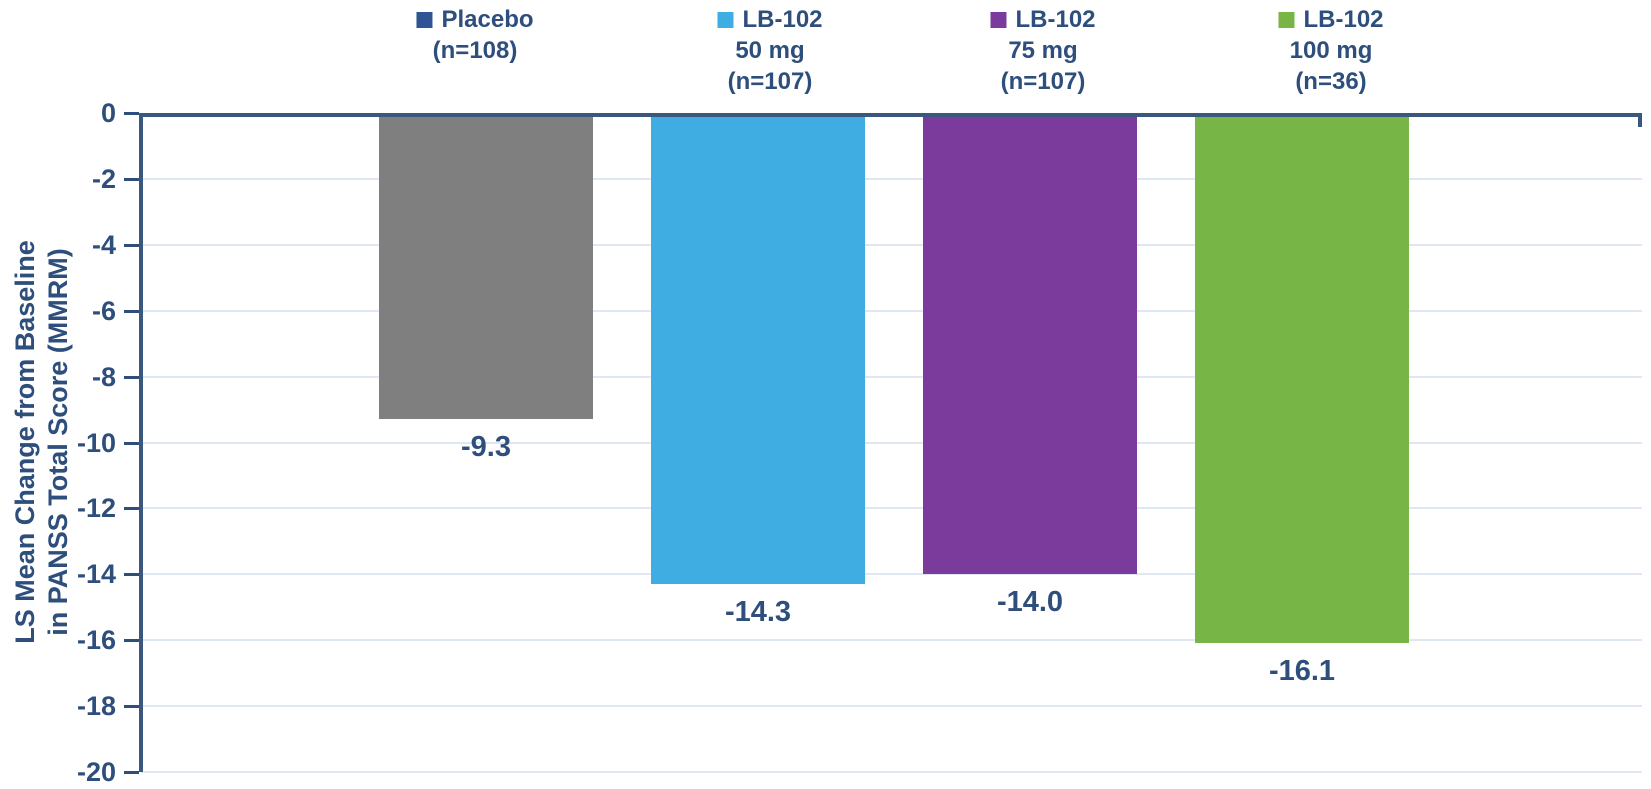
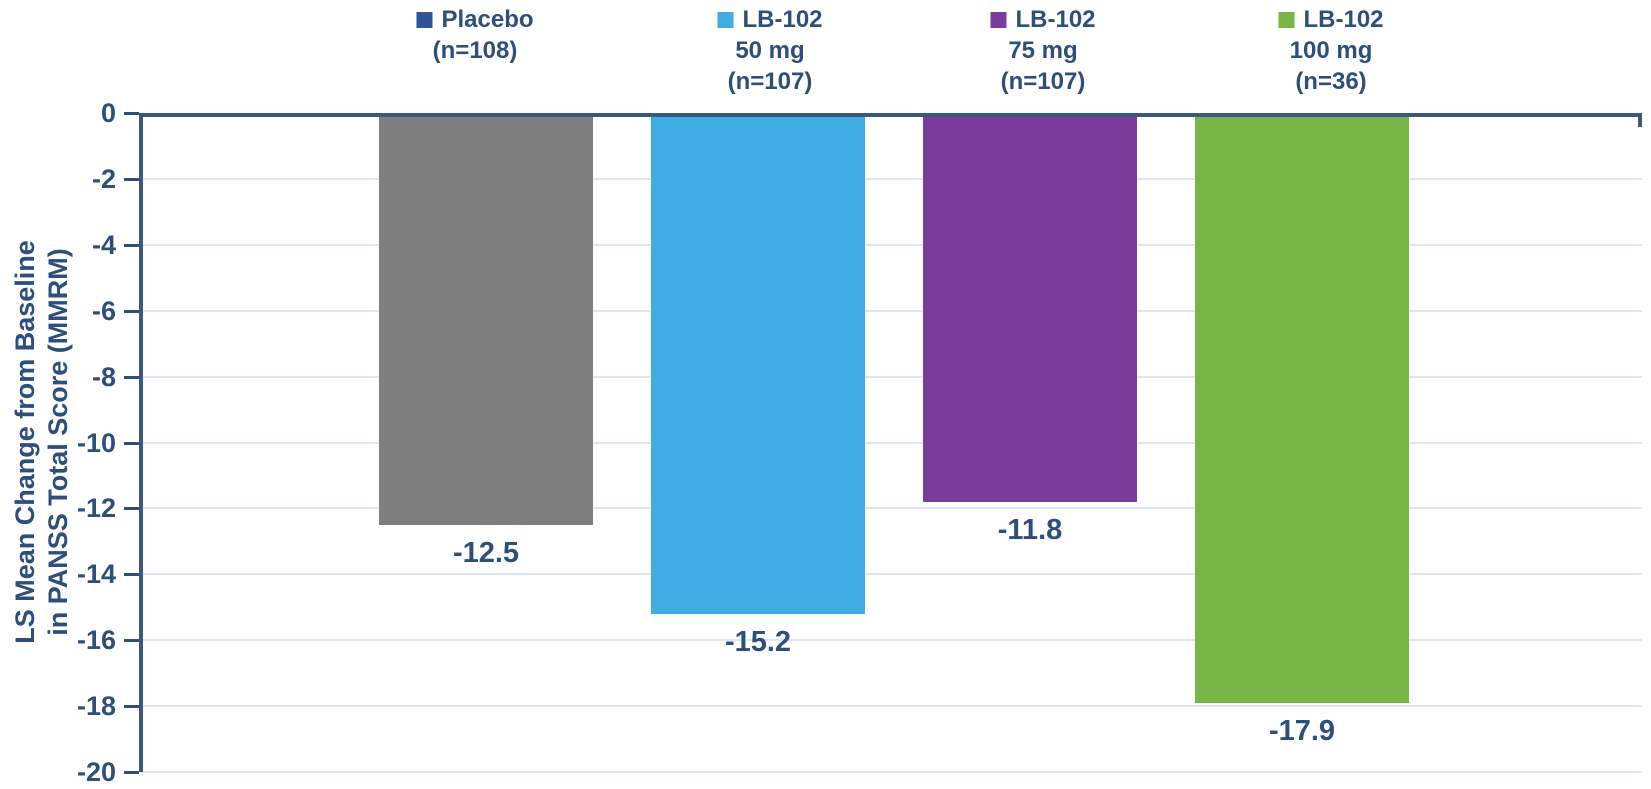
Placebo (n=108): -9.3 -> -12.5
LB-102 50 mg (n=107): -14.3 -> -15.2
LB-102 75 mg (n=107): -14.0 -> -11.8
LB-102 100 mg (n=36): -16.1 -> -17.9
